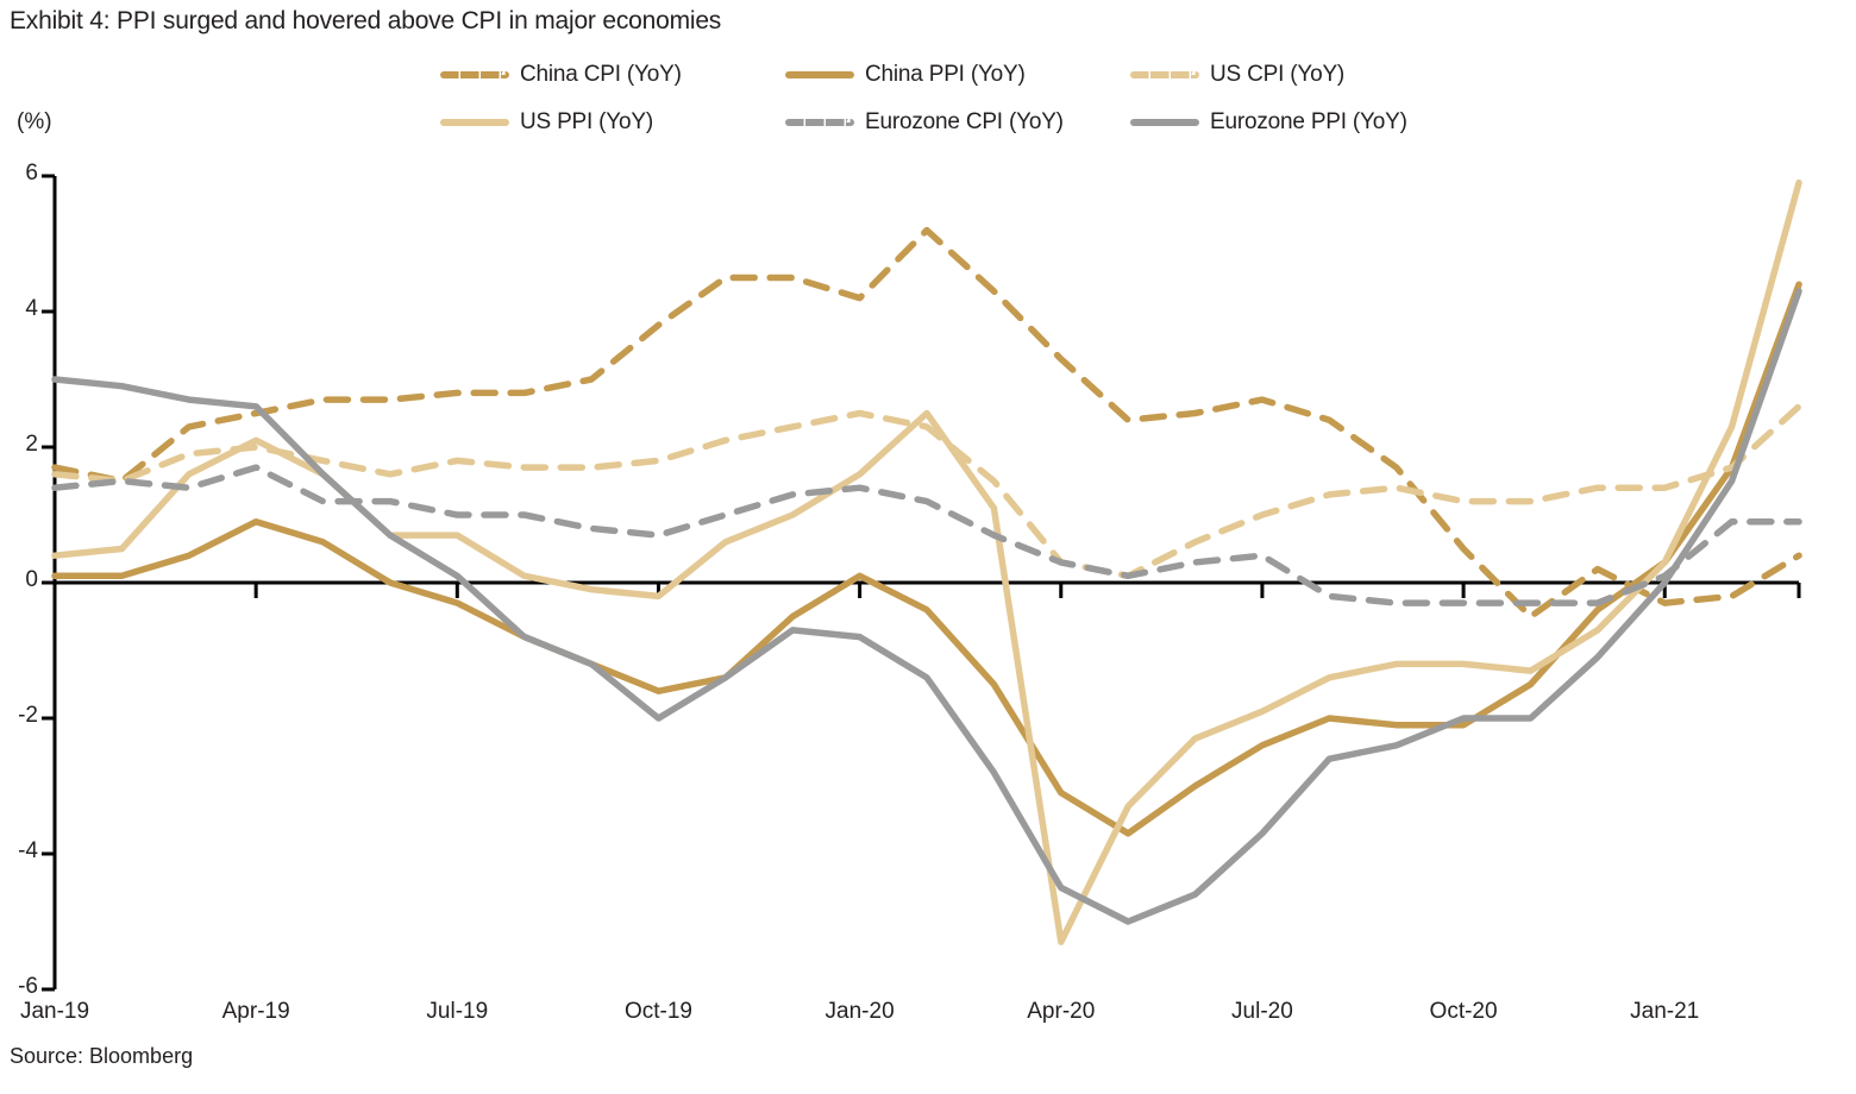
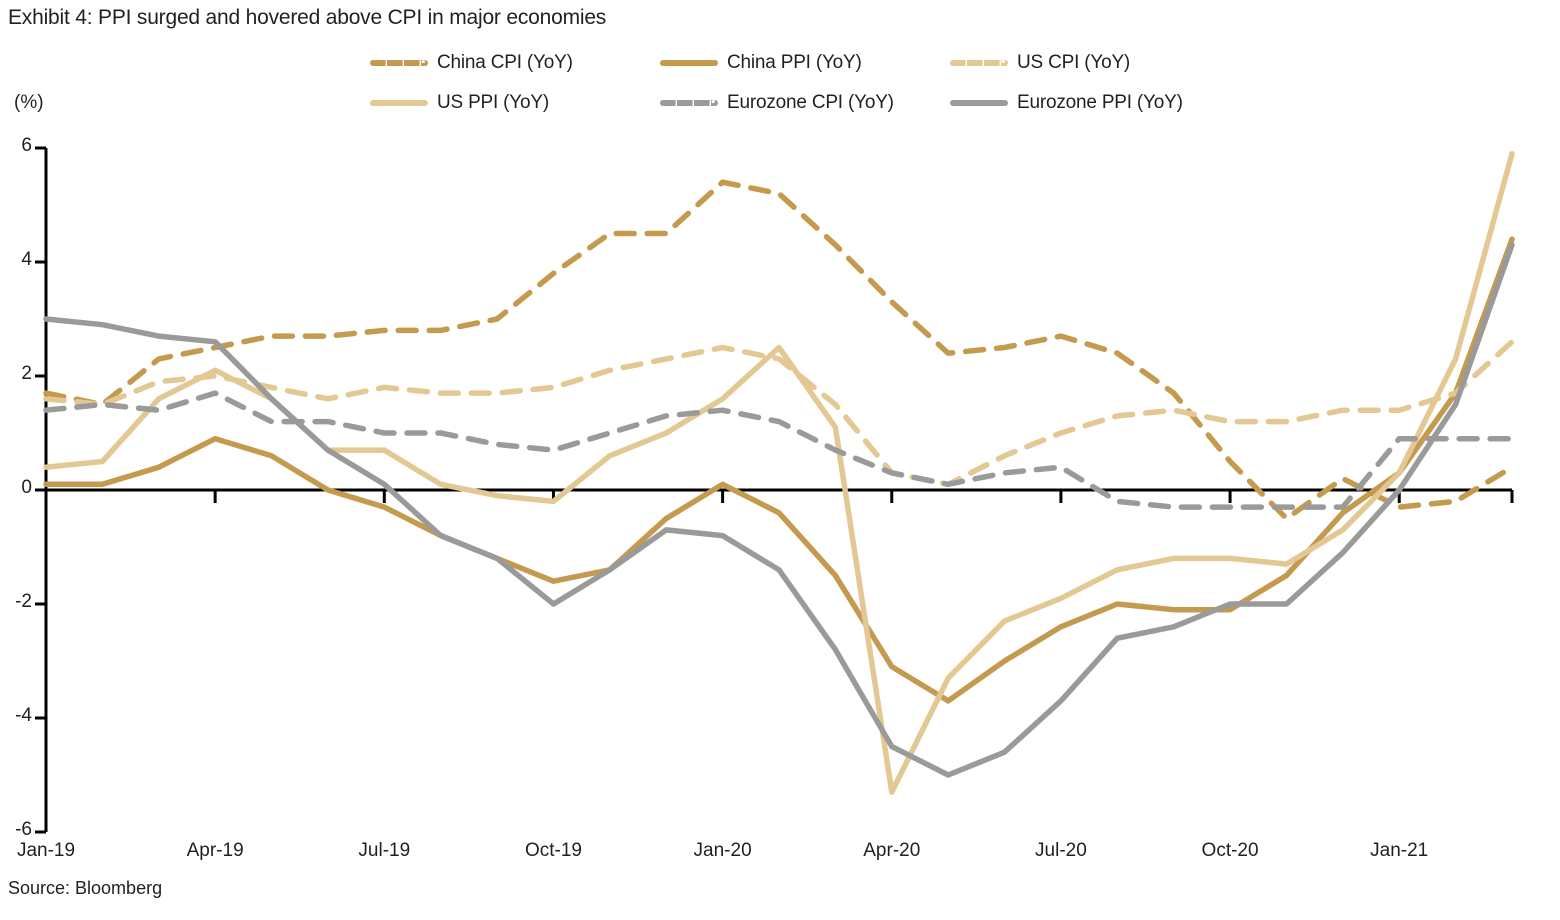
China CPI (YoY)/Jan-20: 4.2 -> 5.4
Eurozone CPI (YoY)/Jan-21: 0.1 -> 0.9
